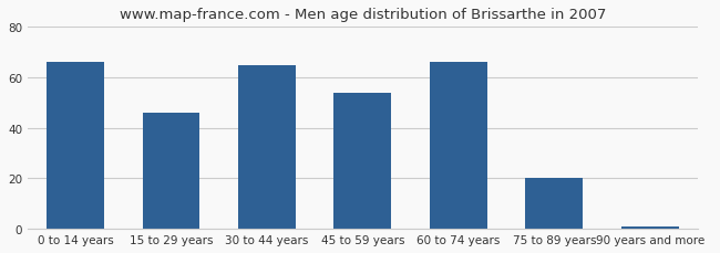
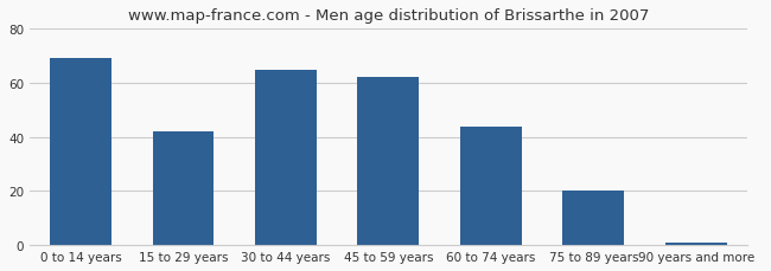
0 to 14 years: 66 -> 69
15 to 29 years: 46 -> 42
45 to 59 years: 54 -> 62
60 to 74 years: 66 -> 44
